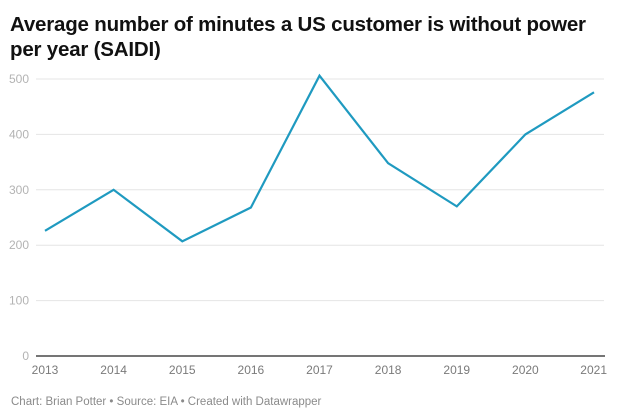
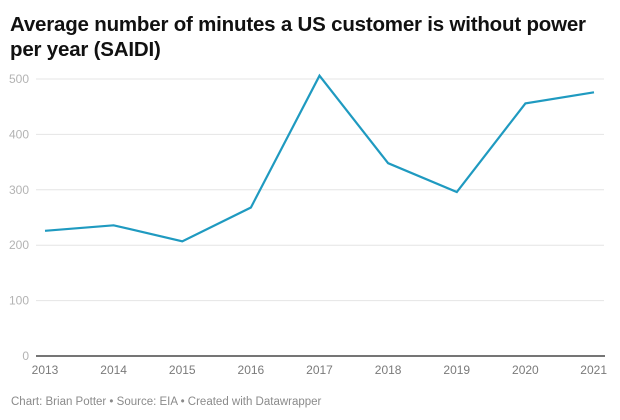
2014: 300 -> 240
2019: 270 -> 300
2020: 400 -> 460
